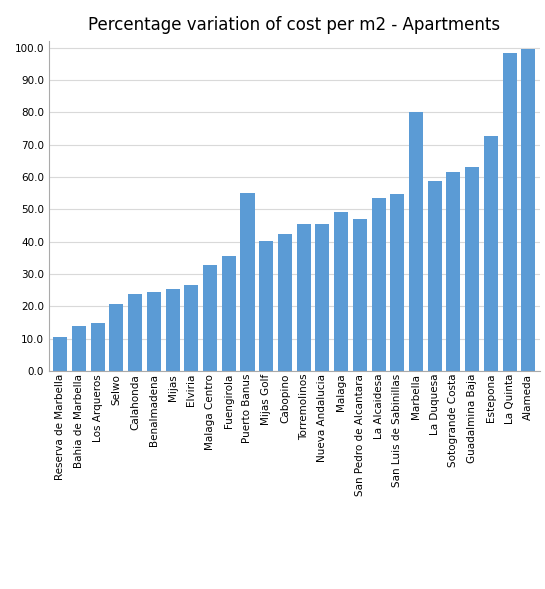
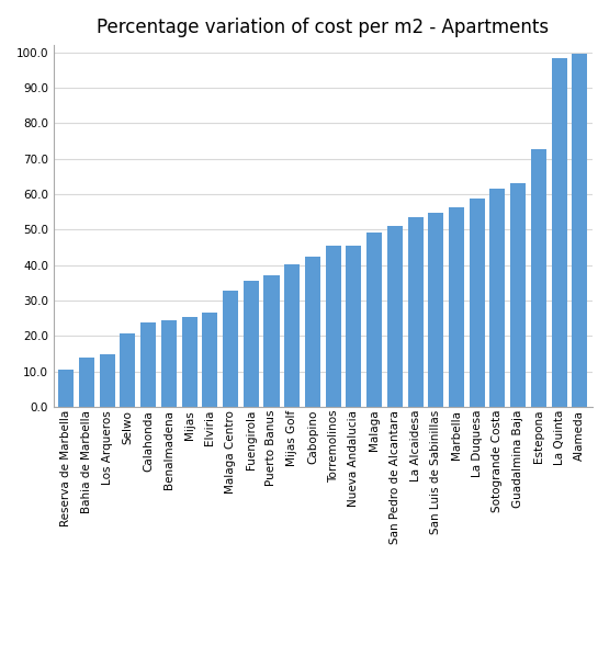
Puerto Banus: 55.0 -> 37.0
San Pedro de Alcantara: 47.0 -> 51.0
Marbella: 80.0 -> 56.2
